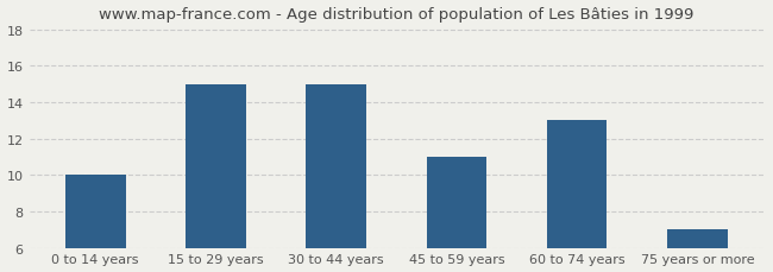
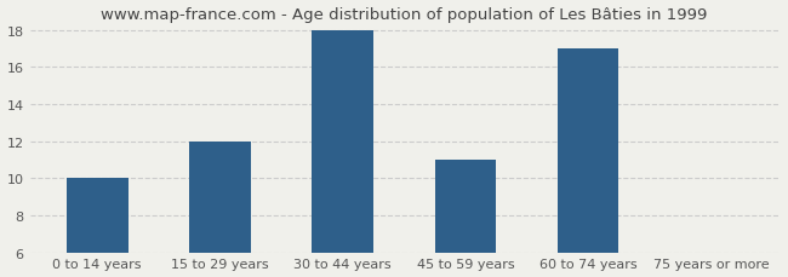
15 to 29 years: 15 -> 12
30 to 44 years: 15 -> 18
60 to 74 years: 13 -> 17
75 years or more: 7 -> 6
